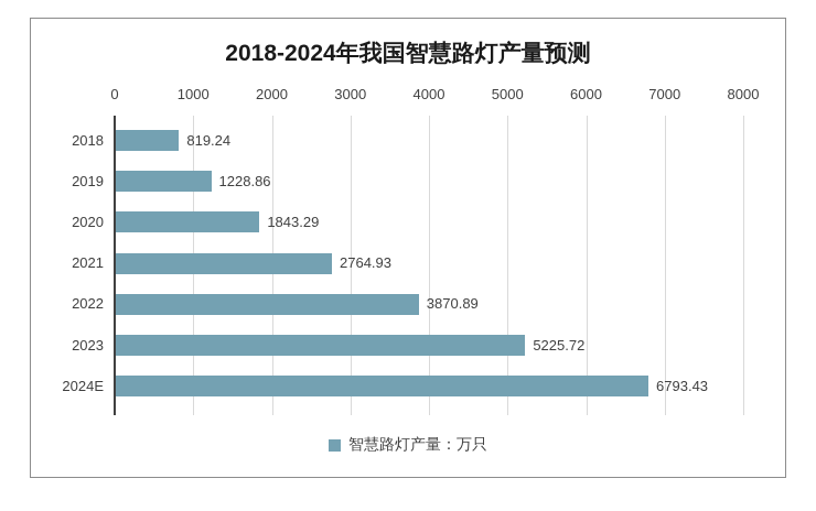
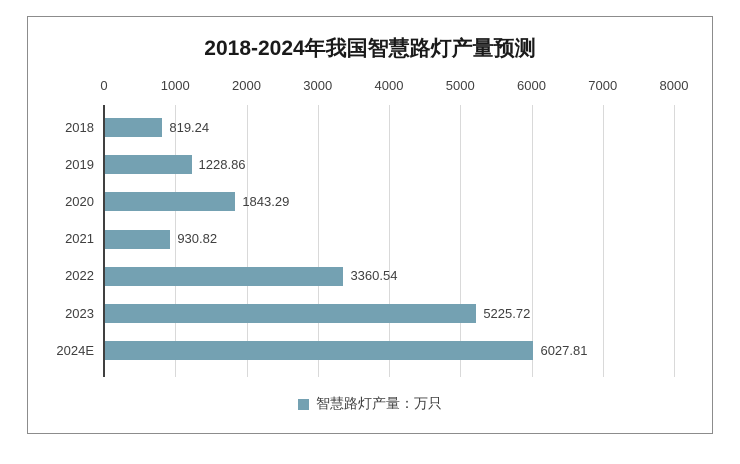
2021: 2764.93 -> 930.82
2022: 3870.89 -> 3360.54
2024E: 6793.43 -> 6027.81
